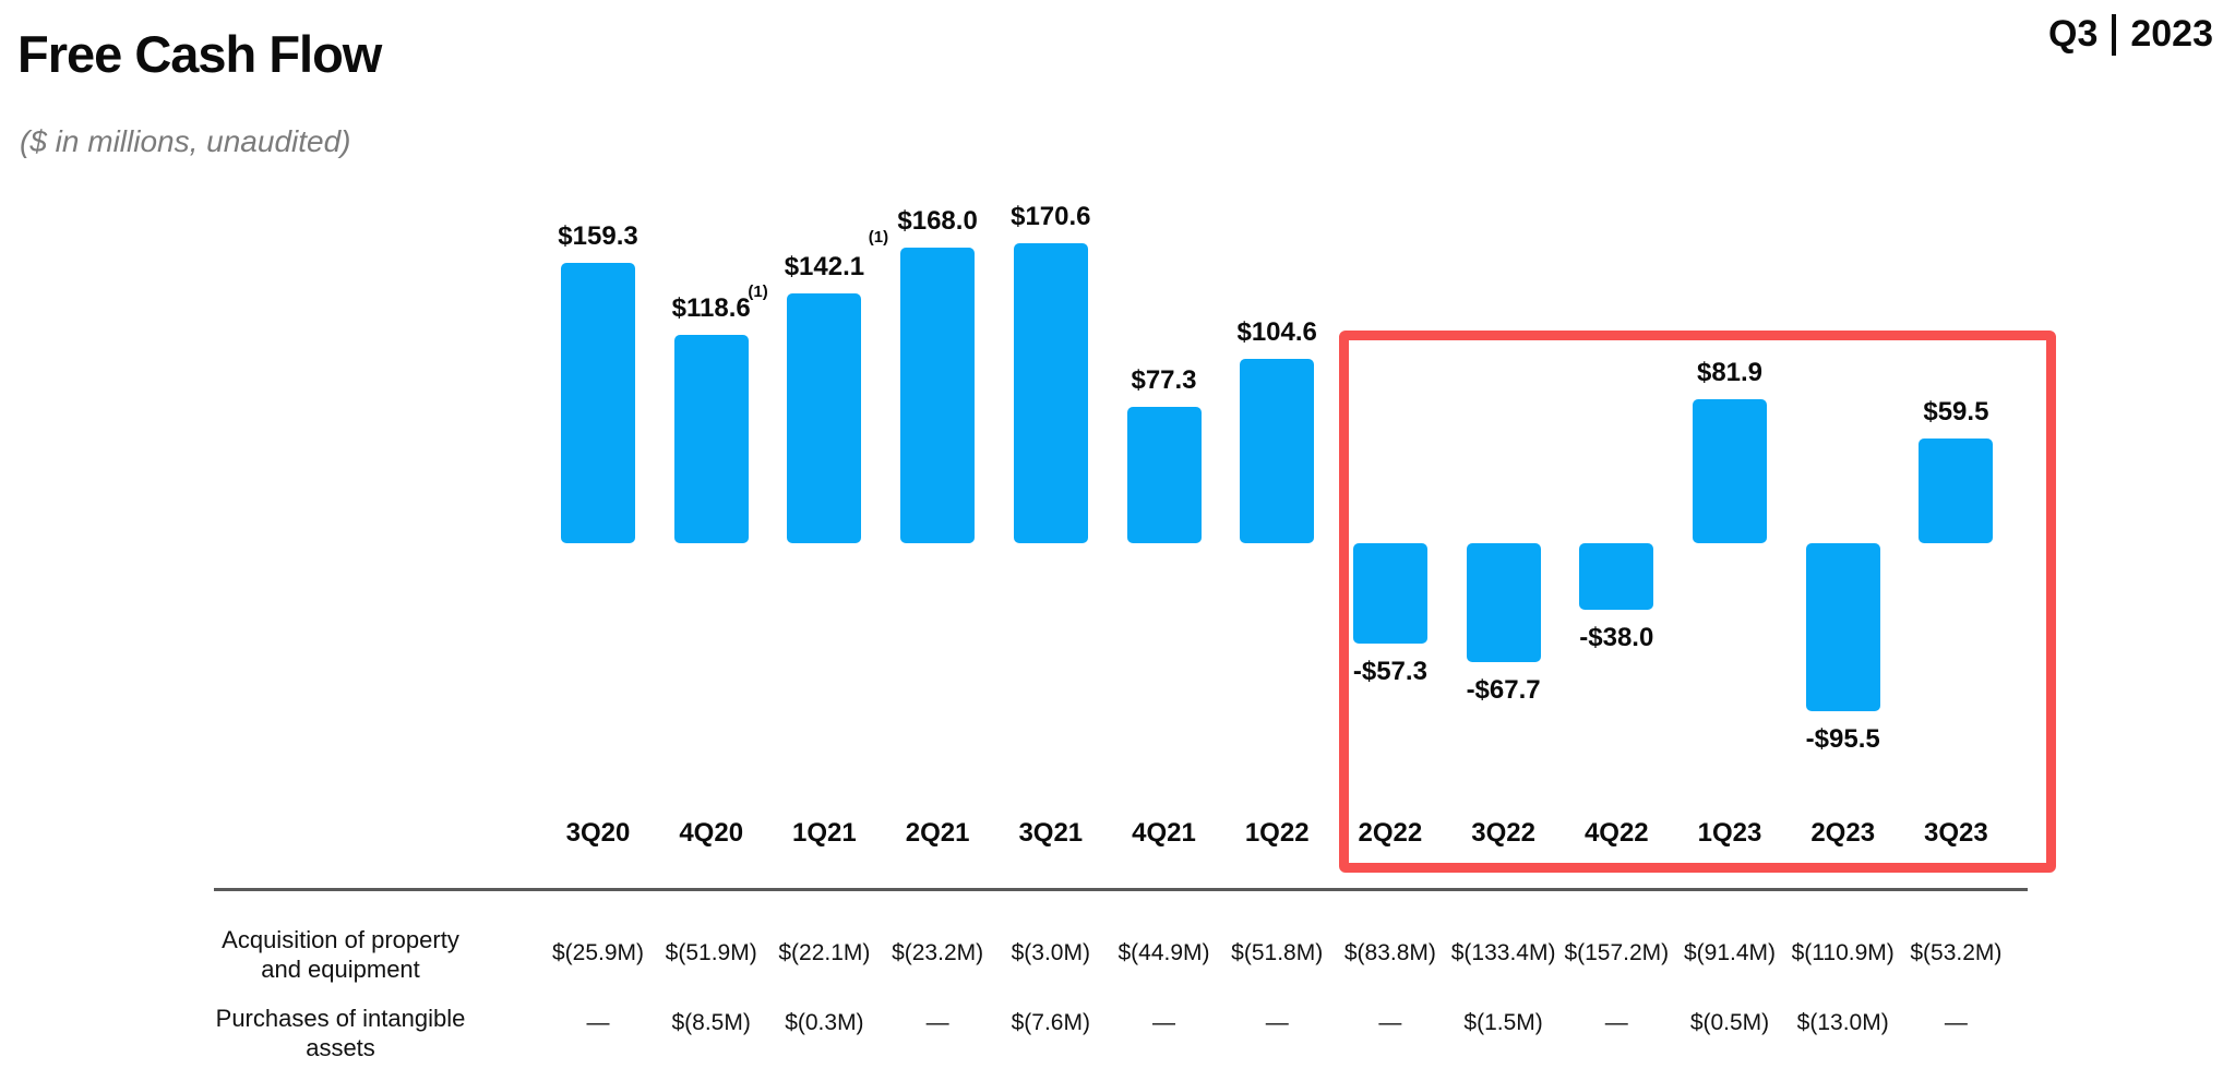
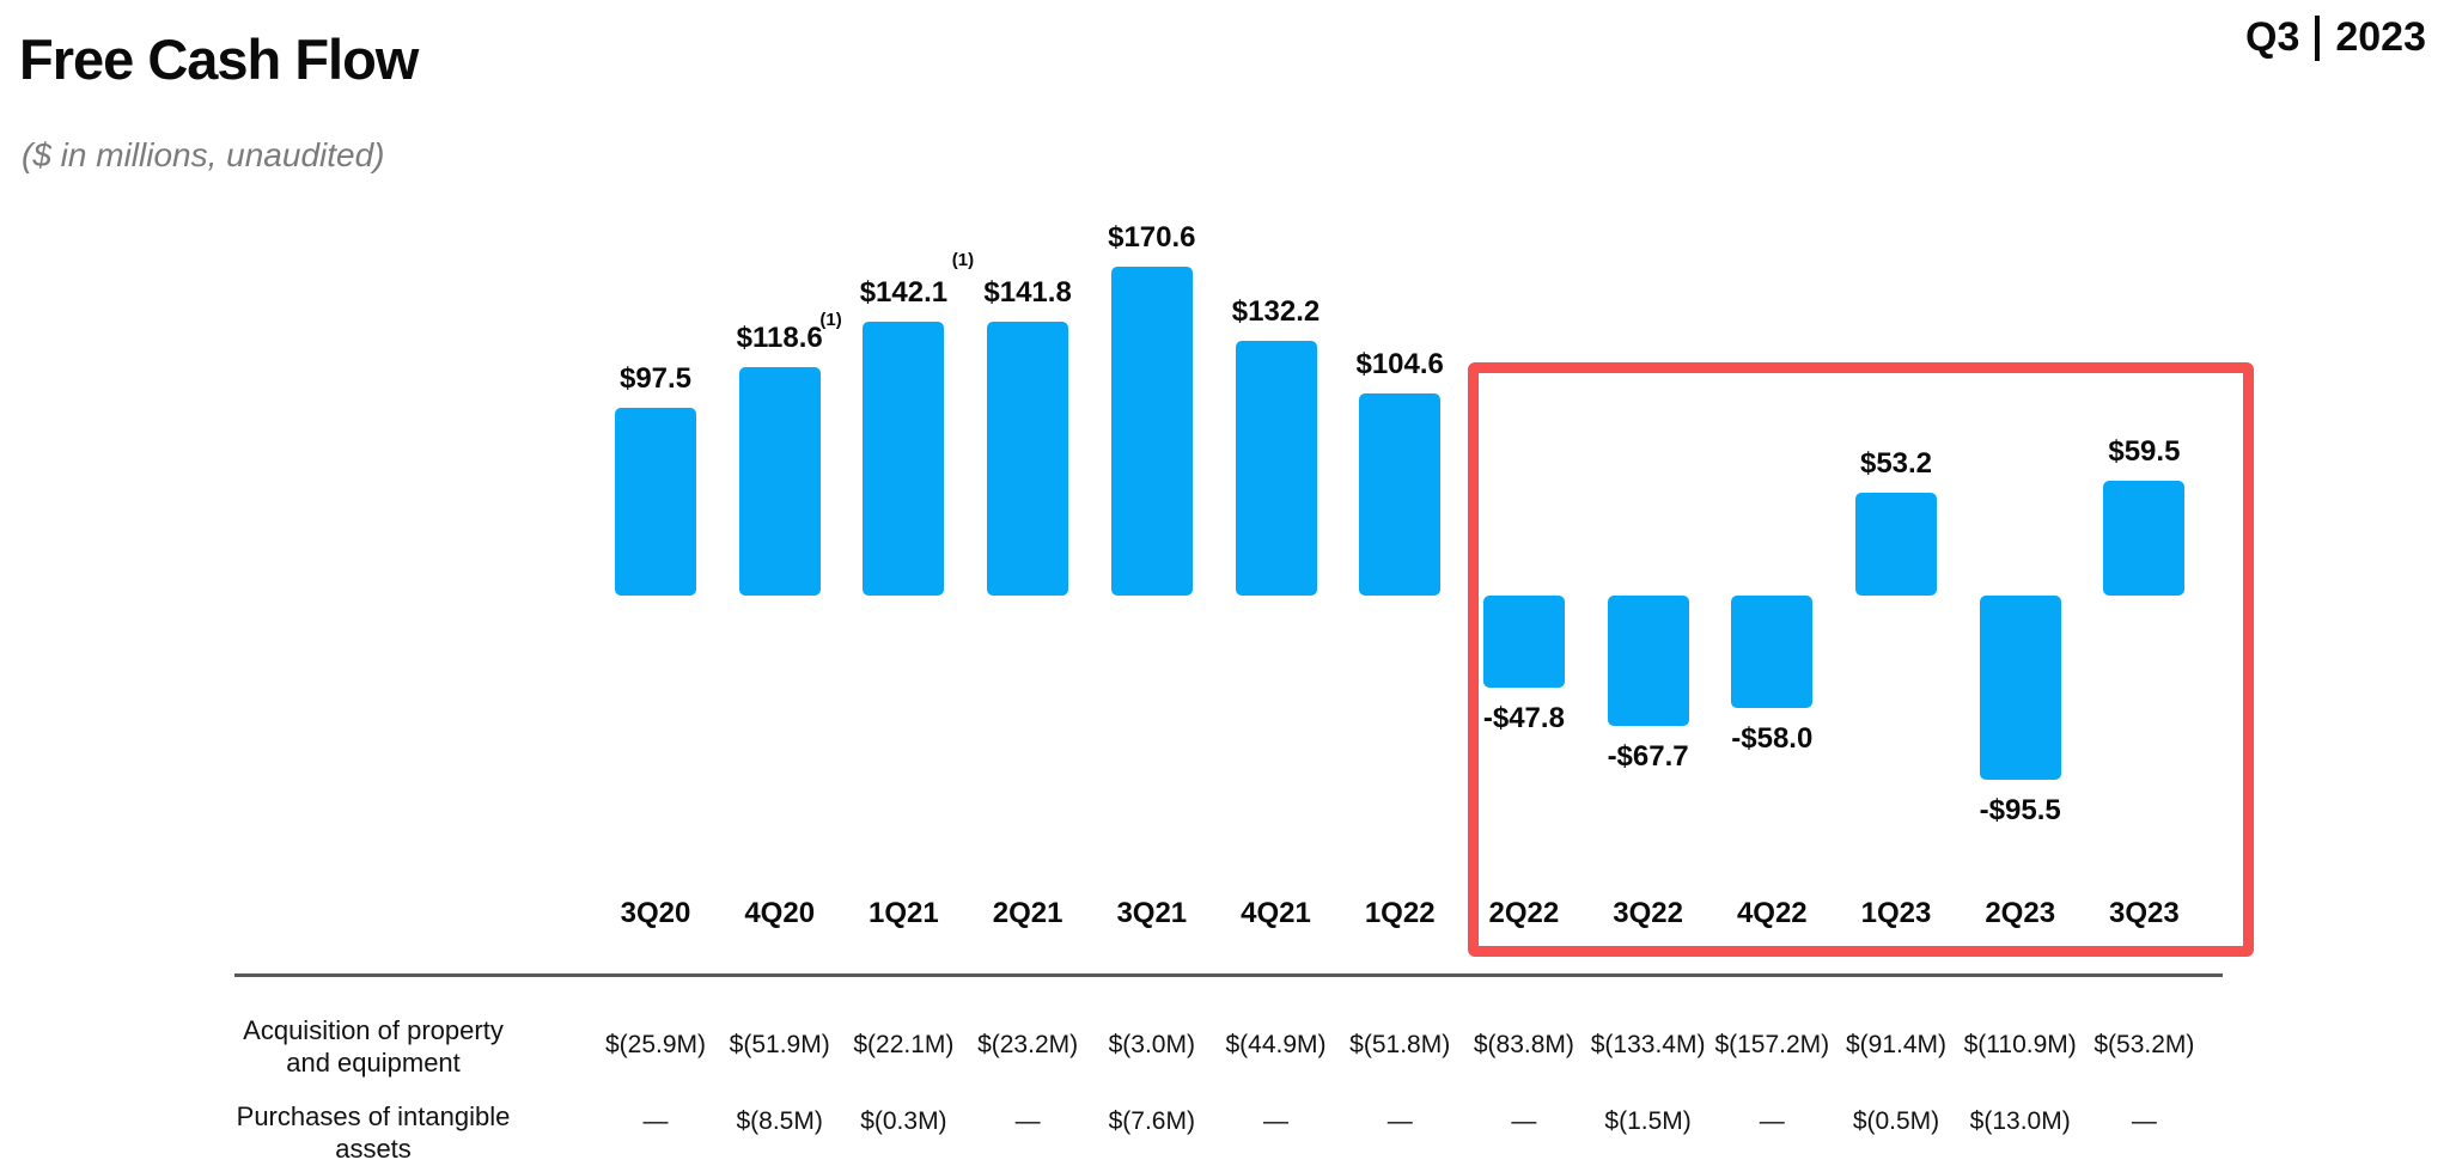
3Q20: $159.3 -> $97.5
2Q21: $168.0 -> $141.8
4Q21: $77.3 -> $132.2
2Q22: -$57.3 -> -$47.8
4Q22: -$38.0 -> -$58.0
1Q23: $81.9 -> $53.2
